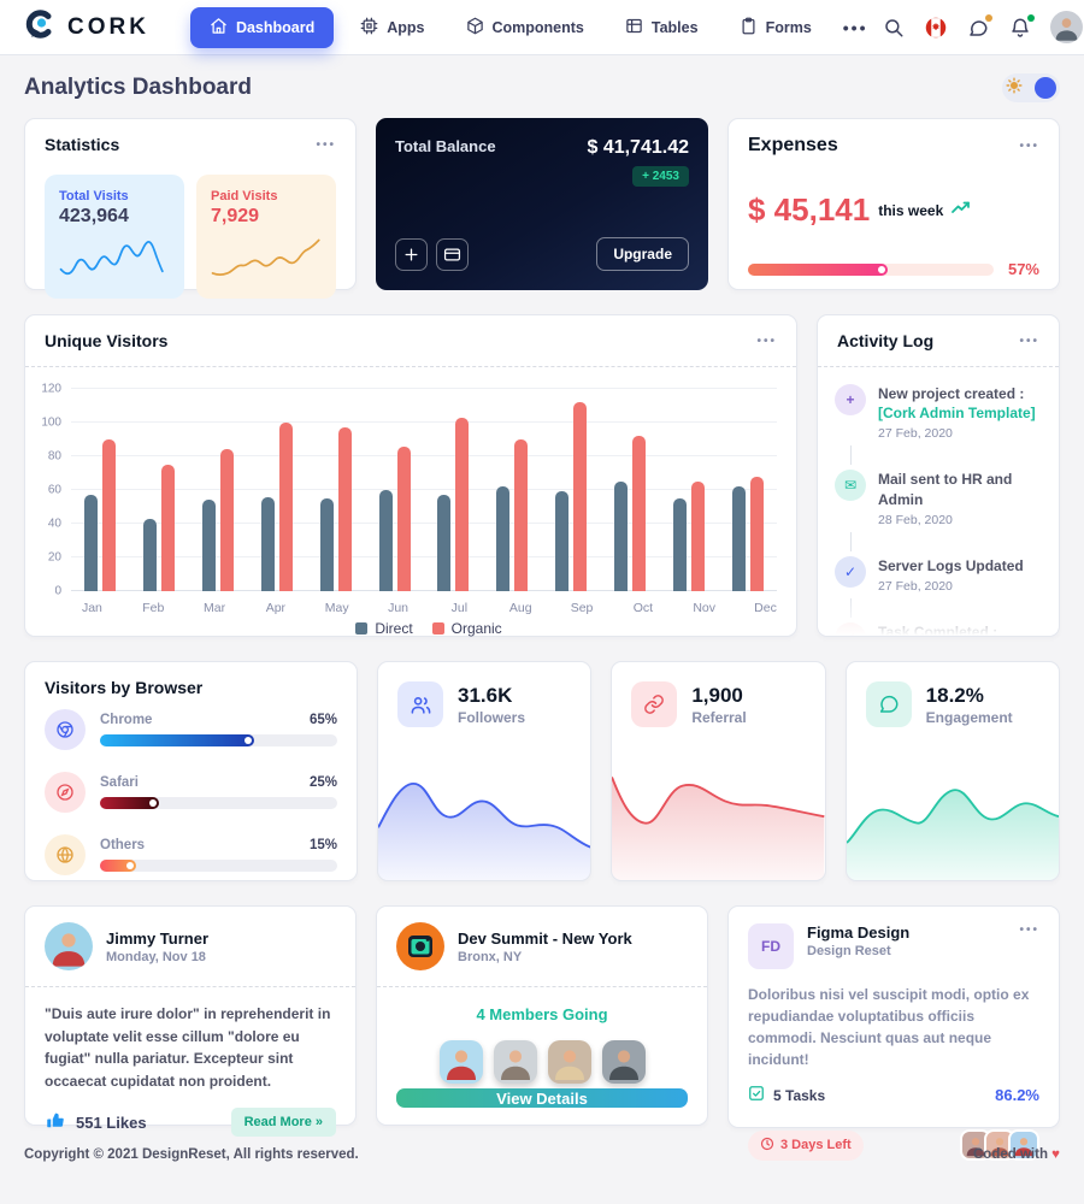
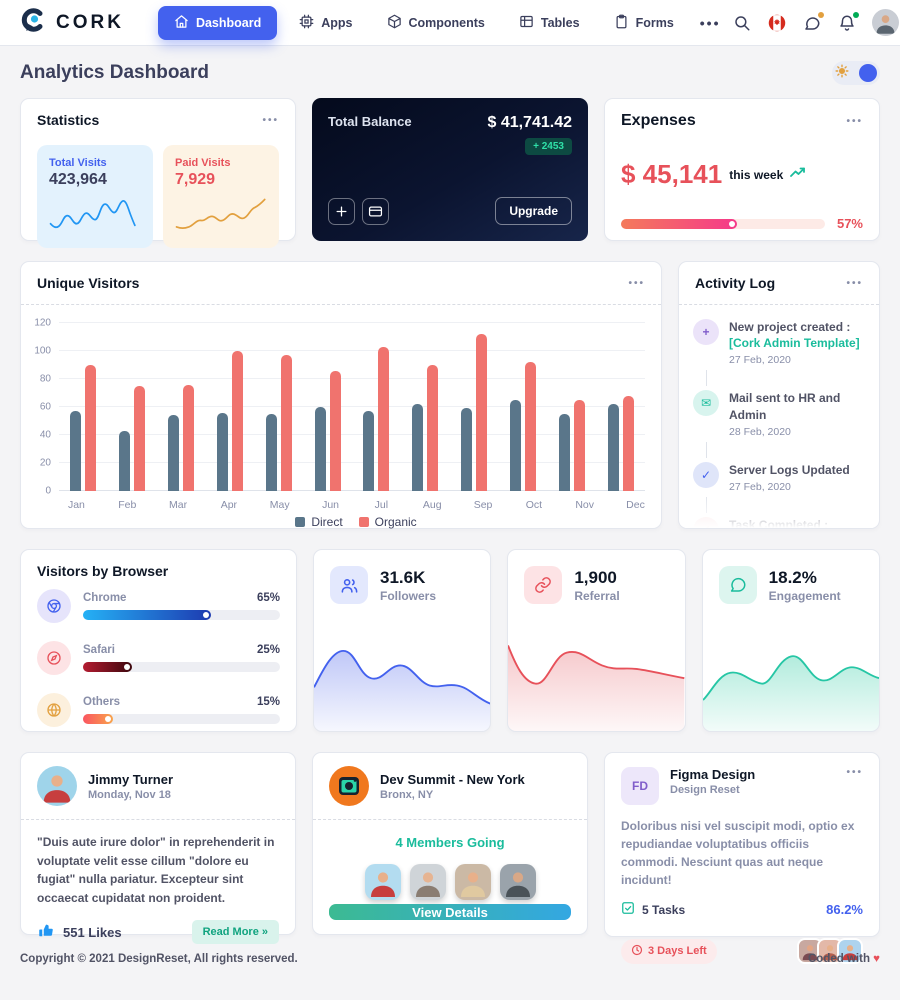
Organic/Mar: 84 -> 76
